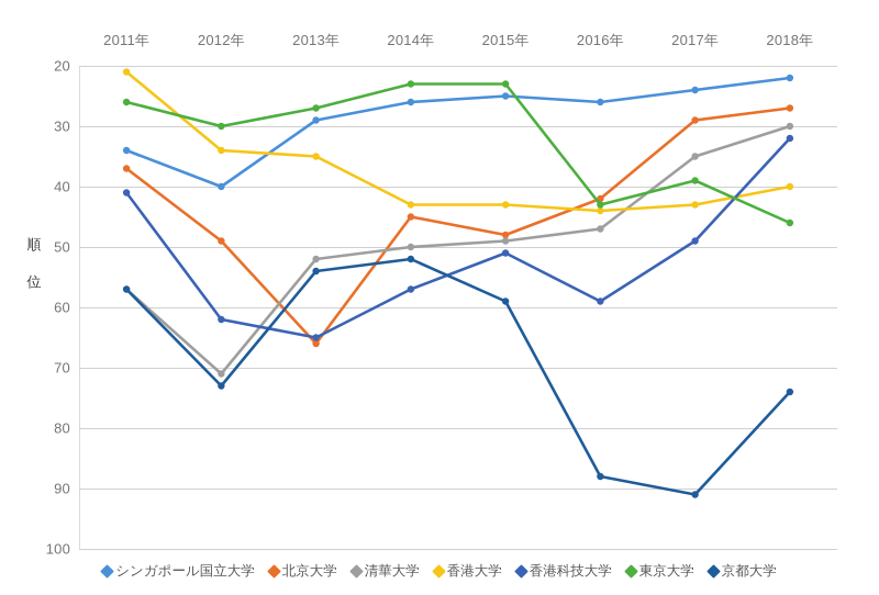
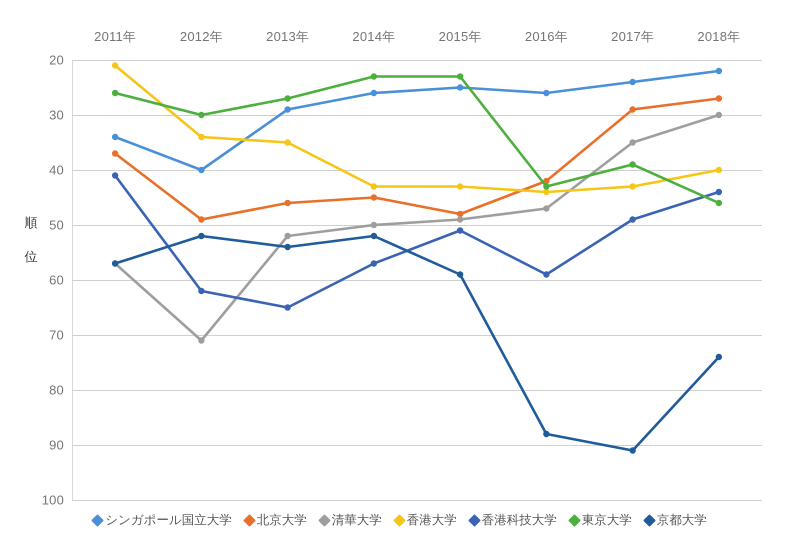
京都大学/2012年: 73 -> 52
北京大学/2013年: 66 -> 46
香港科技大学/2018年: 32 -> 44
